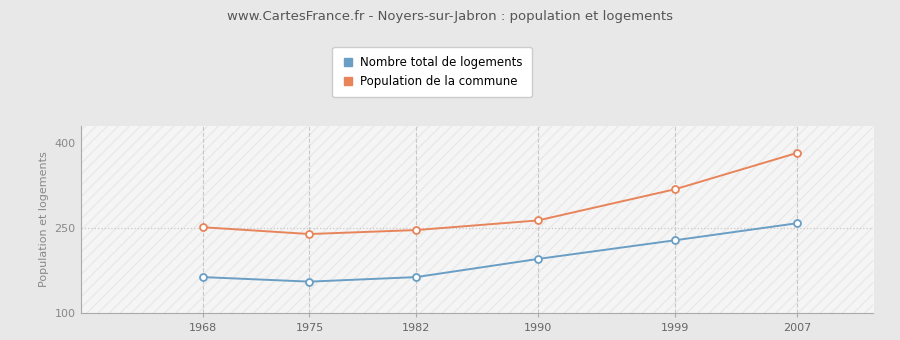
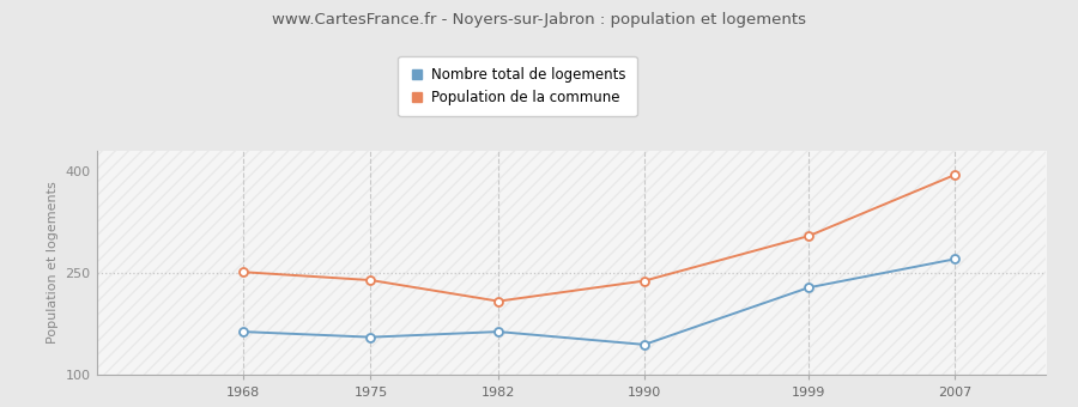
Population de la commune/1982: 246 -> 208
Nombre total de logements/1990: 195 -> 144
Population de la commune/1990: 263 -> 238
Population de la commune/1999: 318 -> 304
Nombre total de logements/2007: 258 -> 270
Population de la commune/2007: 382 -> 394
